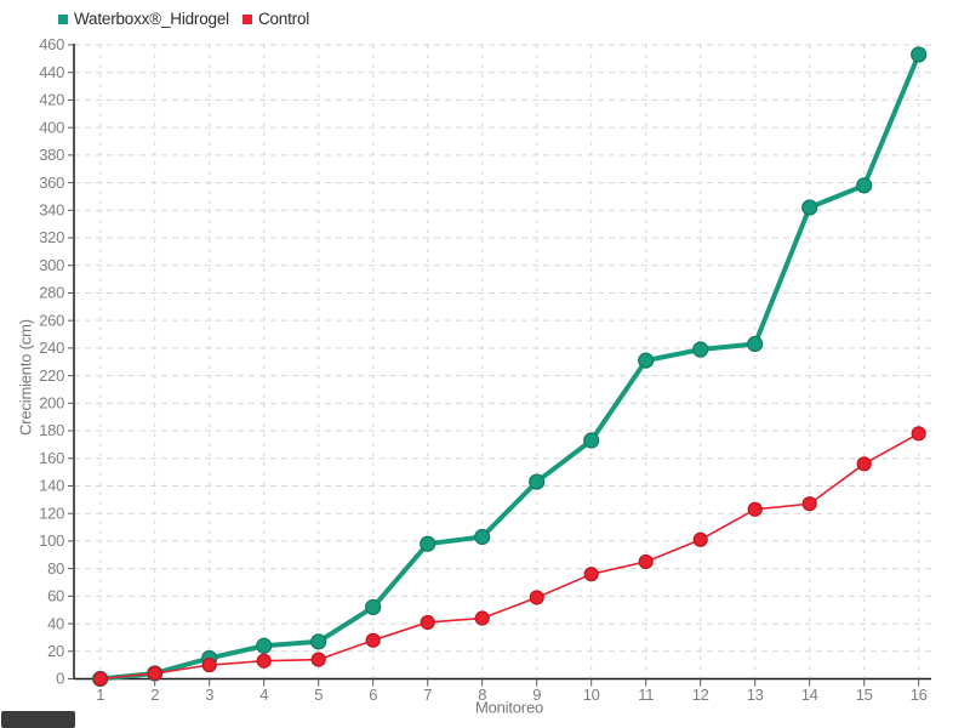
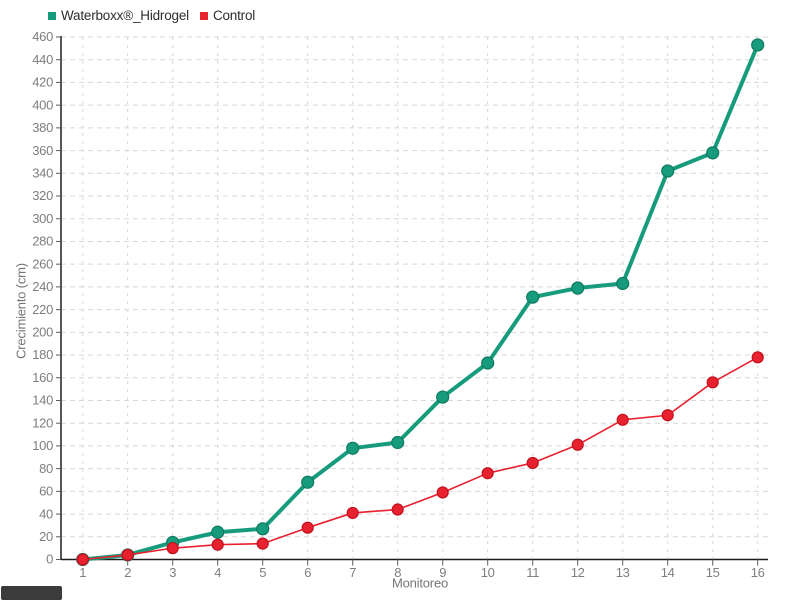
Waterboxx®_Hidrogel/6: 52 -> 68
